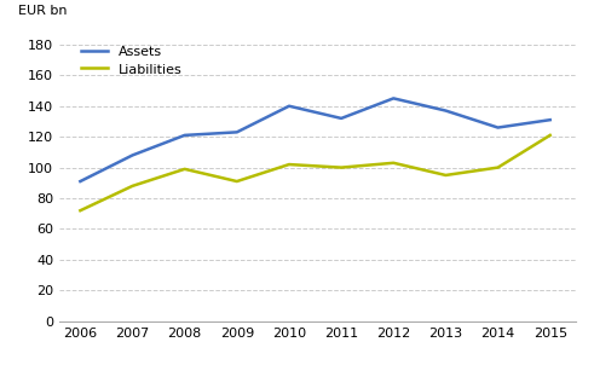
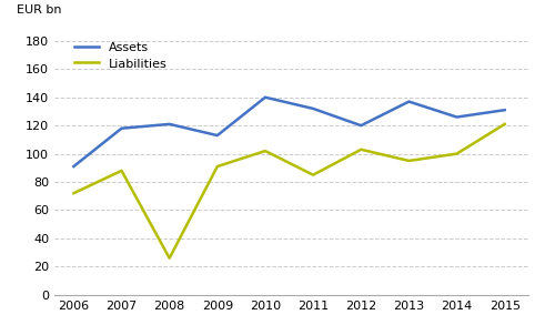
Assets/2007: 108 -> 118
Liabilities/2008: 99 -> 26
Assets/2009: 123 -> 113
Liabilities/2011: 100 -> 85
Assets/2012: 145 -> 120
